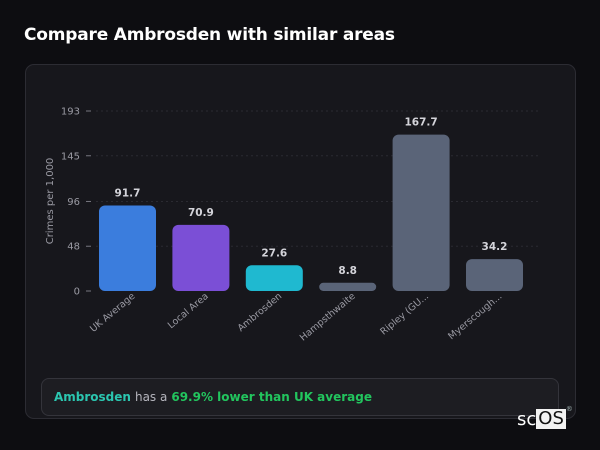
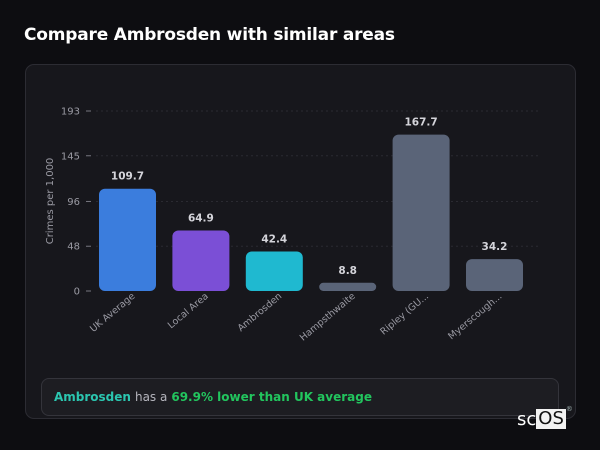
UK Average: 91.7 -> 109.7
Local Area: 70.9 -> 64.9
Ambrosden: 27.6 -> 42.4
